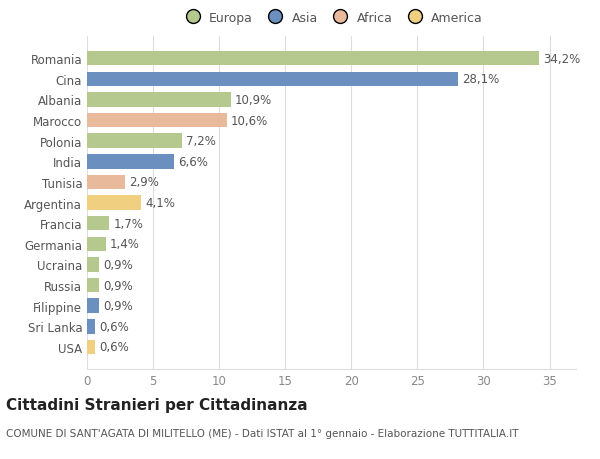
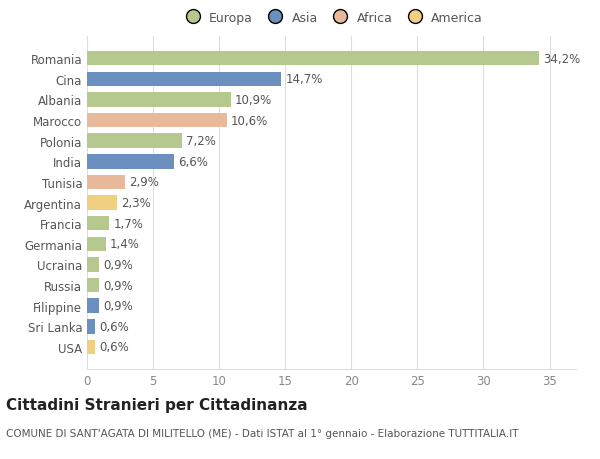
Cina: 28,1% -> 14,7%
Argentina: 4,1% -> 2,3%
